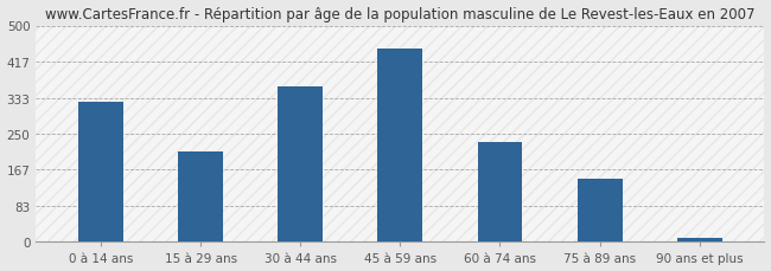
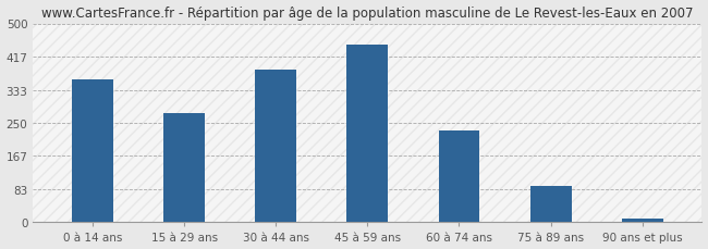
0 à 14 ans: 325 -> 358
15 à 29 ans: 210 -> 275
30 à 44 ans: 360 -> 385
75 à 89 ans: 145 -> 90
